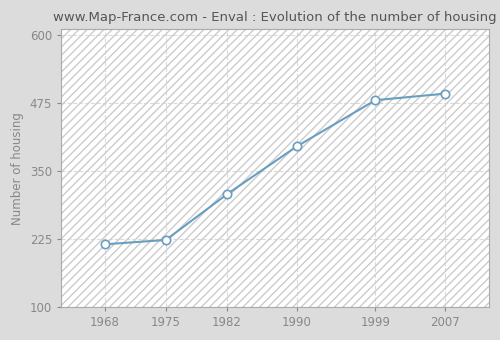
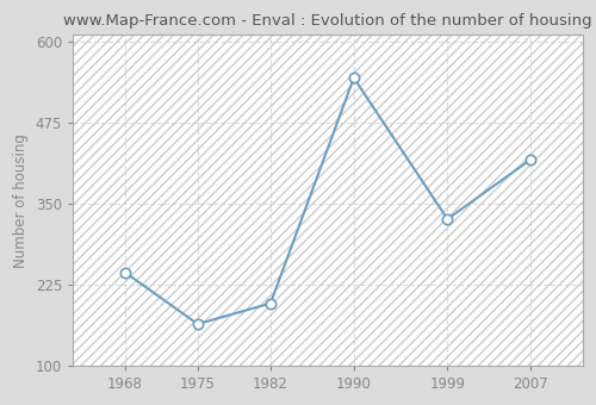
1968: 215 -> 244
1975: 223 -> 164
1982: 307 -> 196
1990: 395 -> 544
1999: 480 -> 326
2007: 492 -> 418
